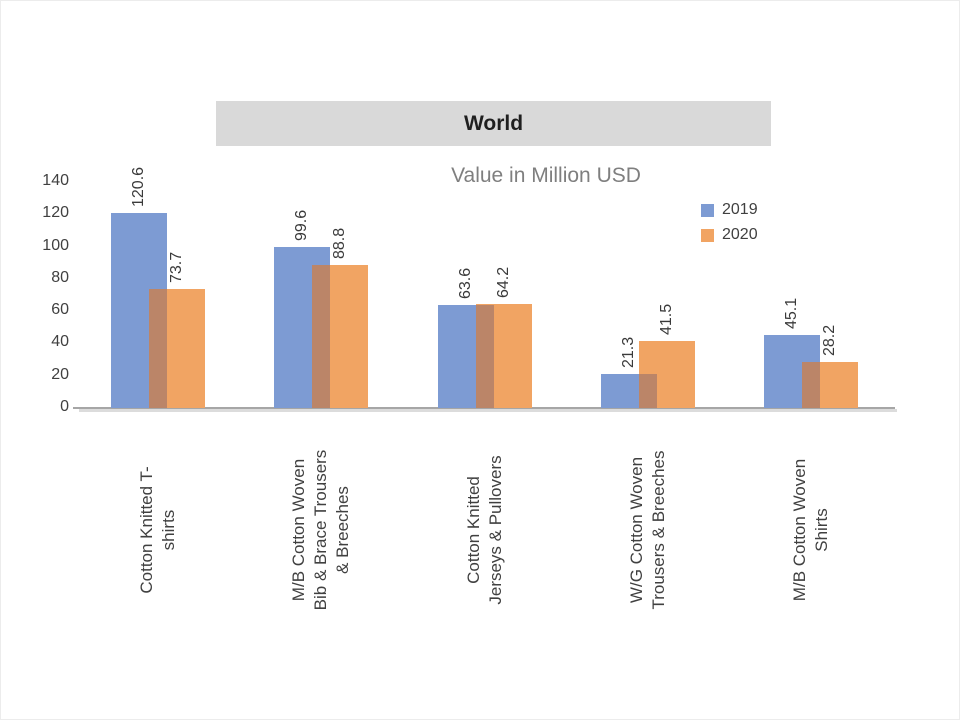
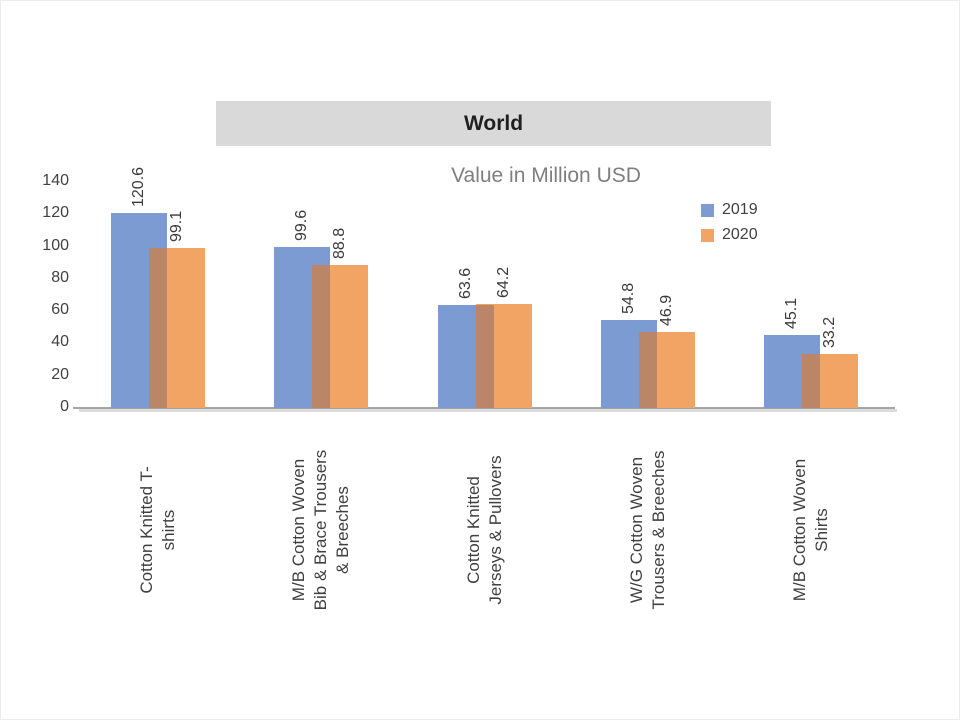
2020/Cotton Knitted T- shirts: 73.7 -> 99.1
2019/W/G Cotton Woven Trousers & Breeches: 21.3 -> 54.8
2020/W/G Cotton Woven Trousers & Breeches: 41.5 -> 46.9
2020/M/B Cotton Woven Shirts: 28.2 -> 33.2
